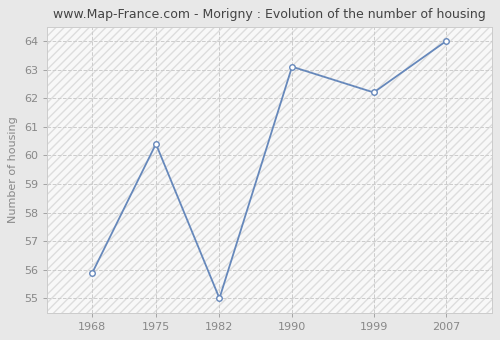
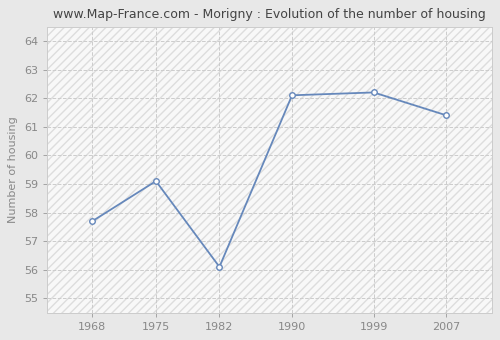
1968: 55.9 -> 57.7
1975: 60.4 -> 59.1
1982: 55.0 -> 56.1
1990: 63.1 -> 62.1
2007: 64.0 -> 61.4
